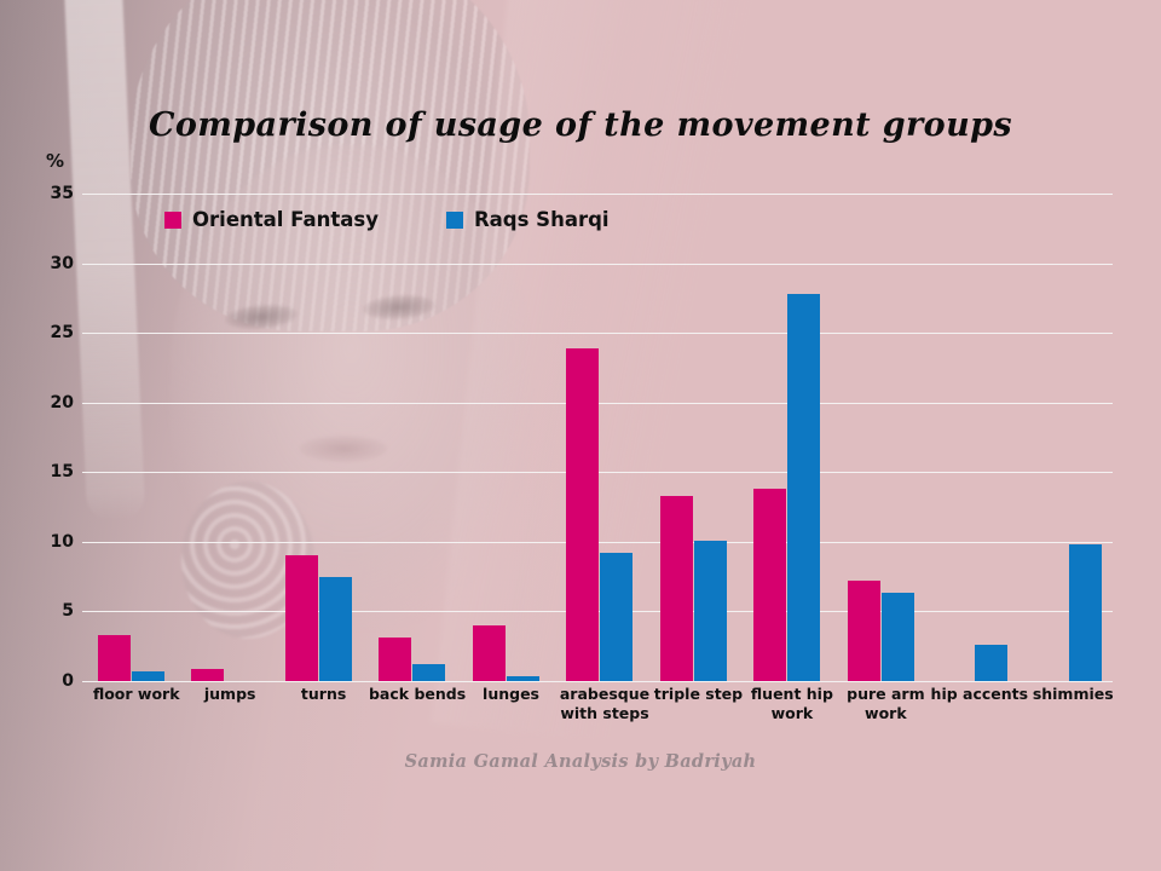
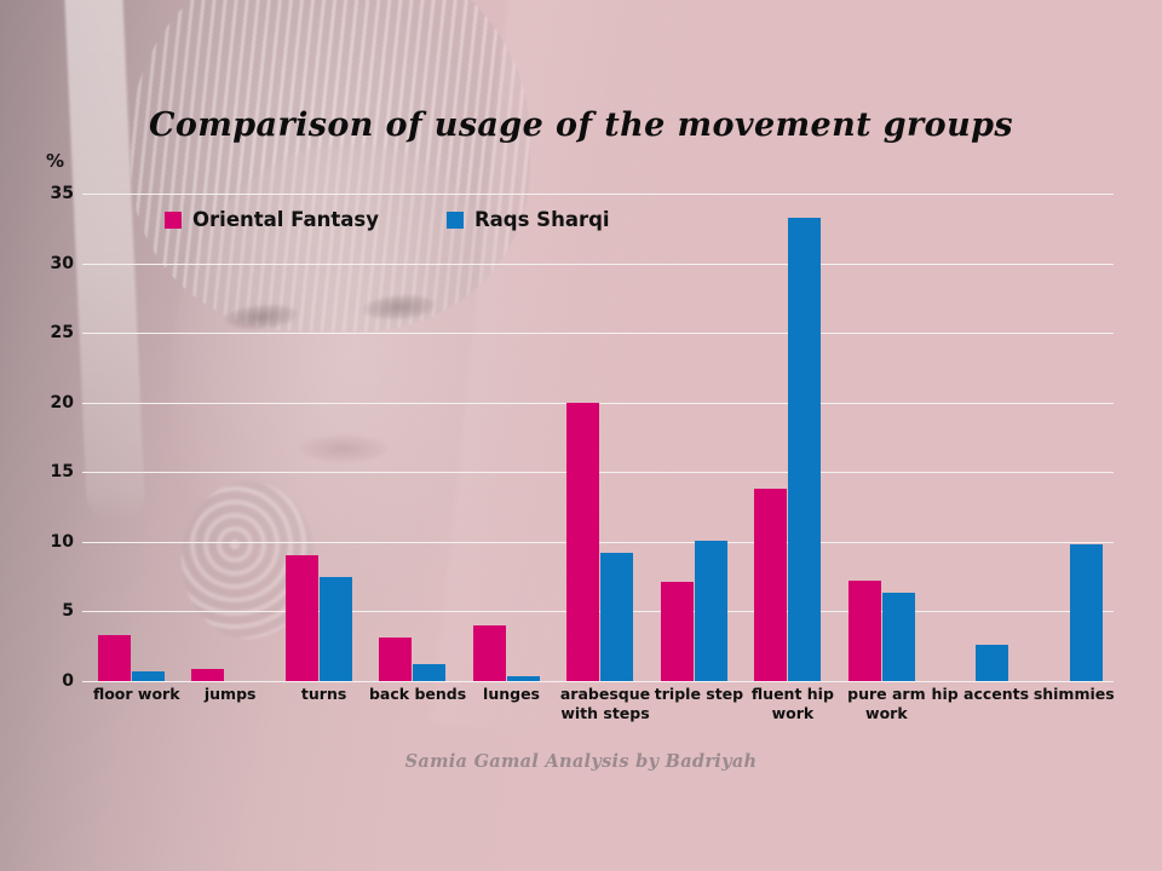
Oriental Fantasy/arabesque with steps: 23.9 -> 20.0
Oriental Fantasy/triple step: 13.3 -> 7.1
Raqs Sharqi/fluent hip work: 27.8 -> 33.3
